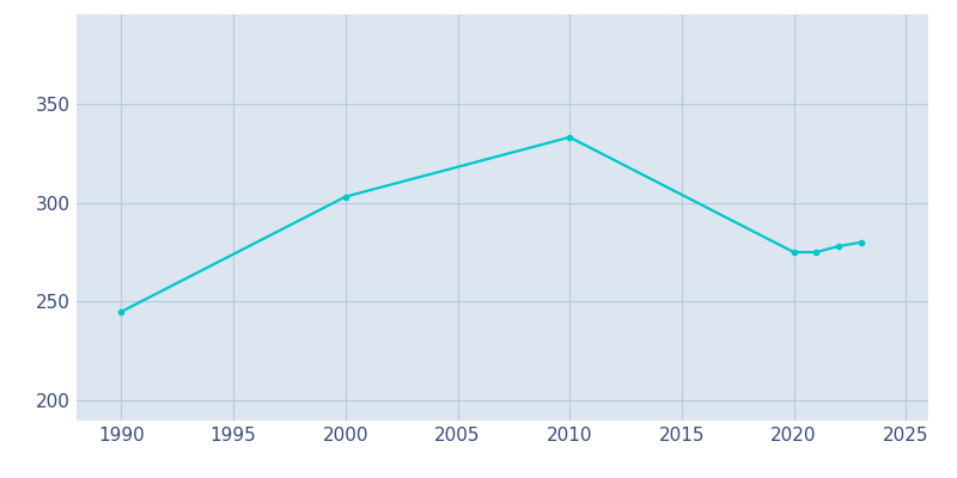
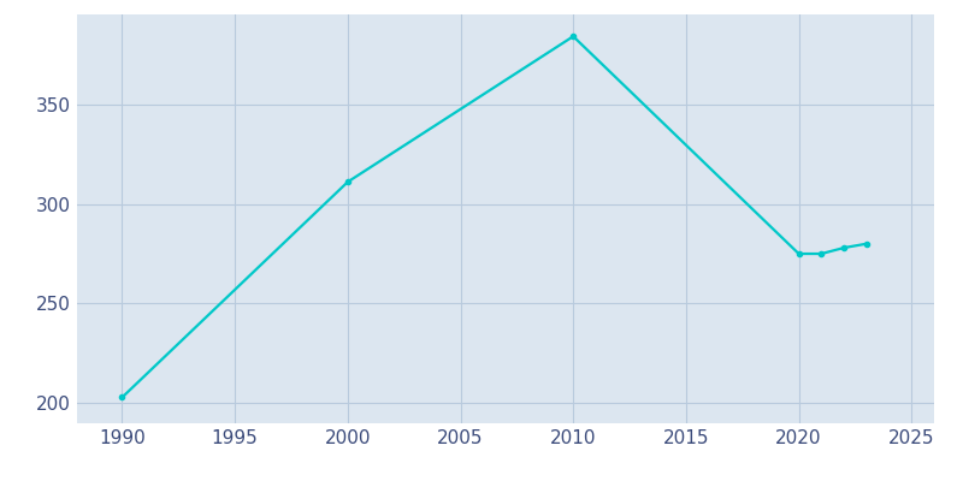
1990: 245 -> 203
2000: 303 -> 311
2010: 333 -> 384
